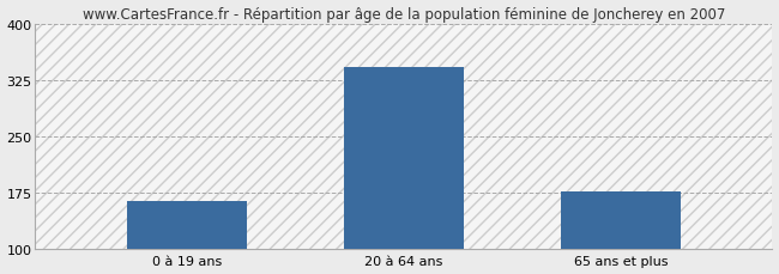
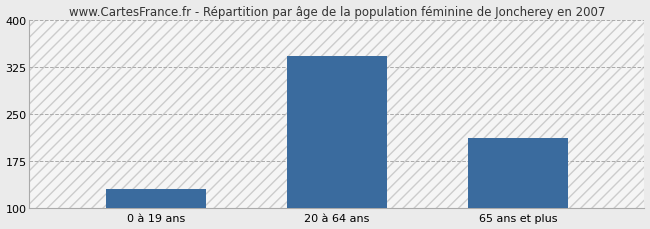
0 à 19 ans: 163 -> 130
65 ans et plus: 176 -> 212
